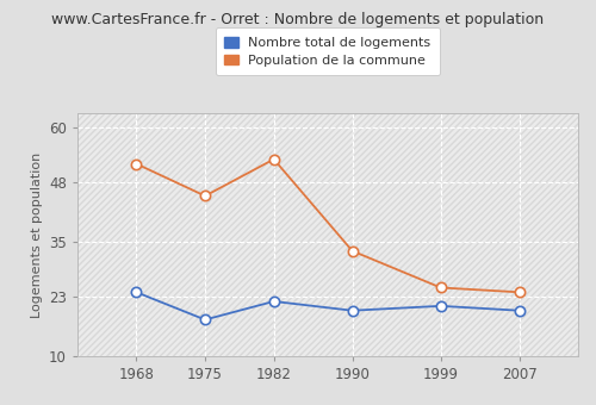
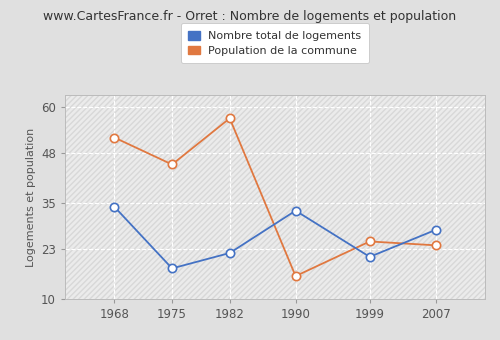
Nombre total de logements/1968: 24 -> 34
Population de la commune/1982: 53 -> 57
Nombre total de logements/1990: 20 -> 33
Population de la commune/1990: 33 -> 16
Nombre total de logements/2007: 20 -> 28
